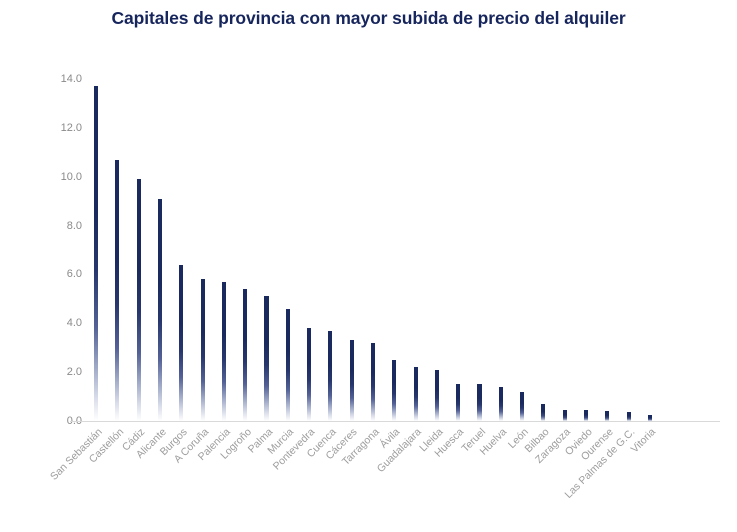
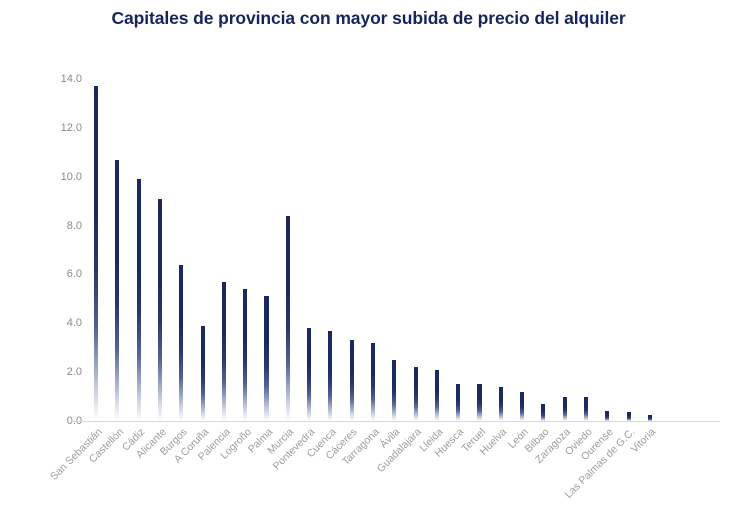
A Coruña: 5.8 -> 3.9
Murcia: 4.6 -> 8.4
Zaragoza: 0.5 -> 1.0
Oviedo: 0.5 -> 1.0
